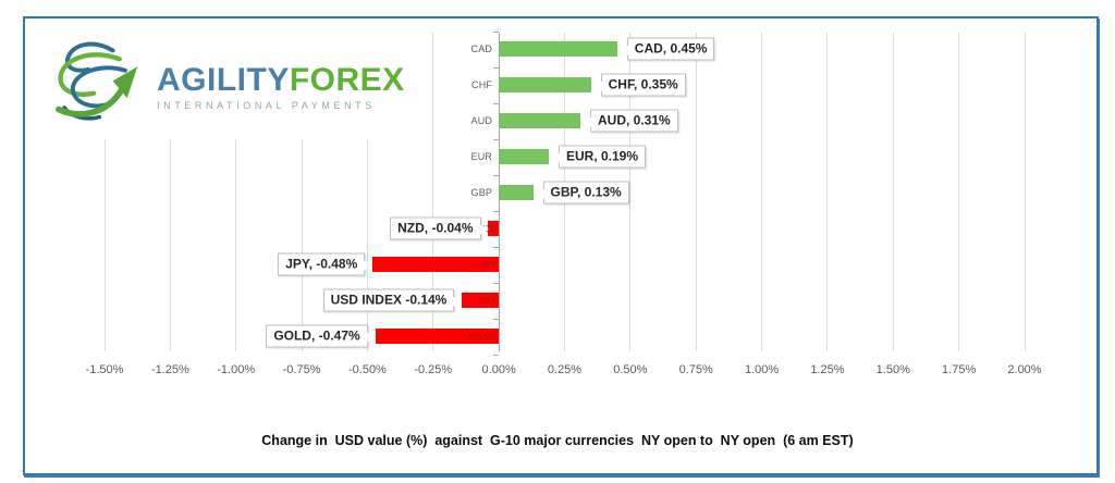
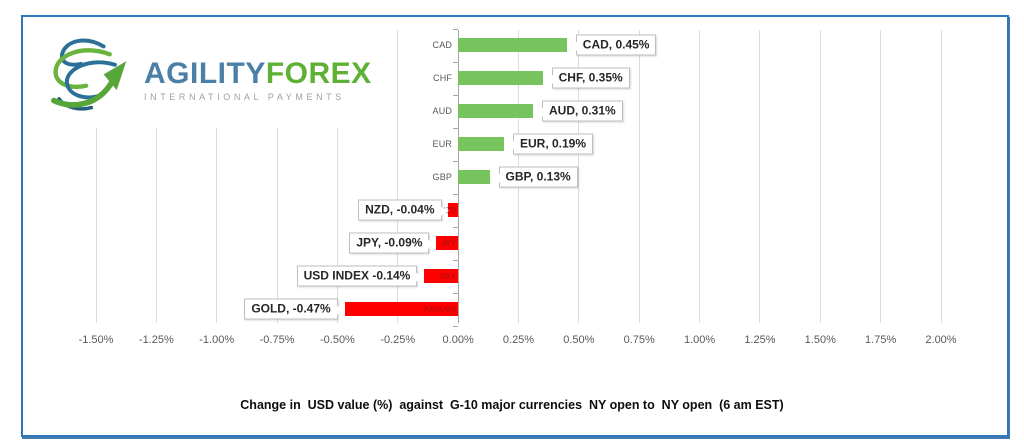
JPY: -0.48% -> -0.09%
